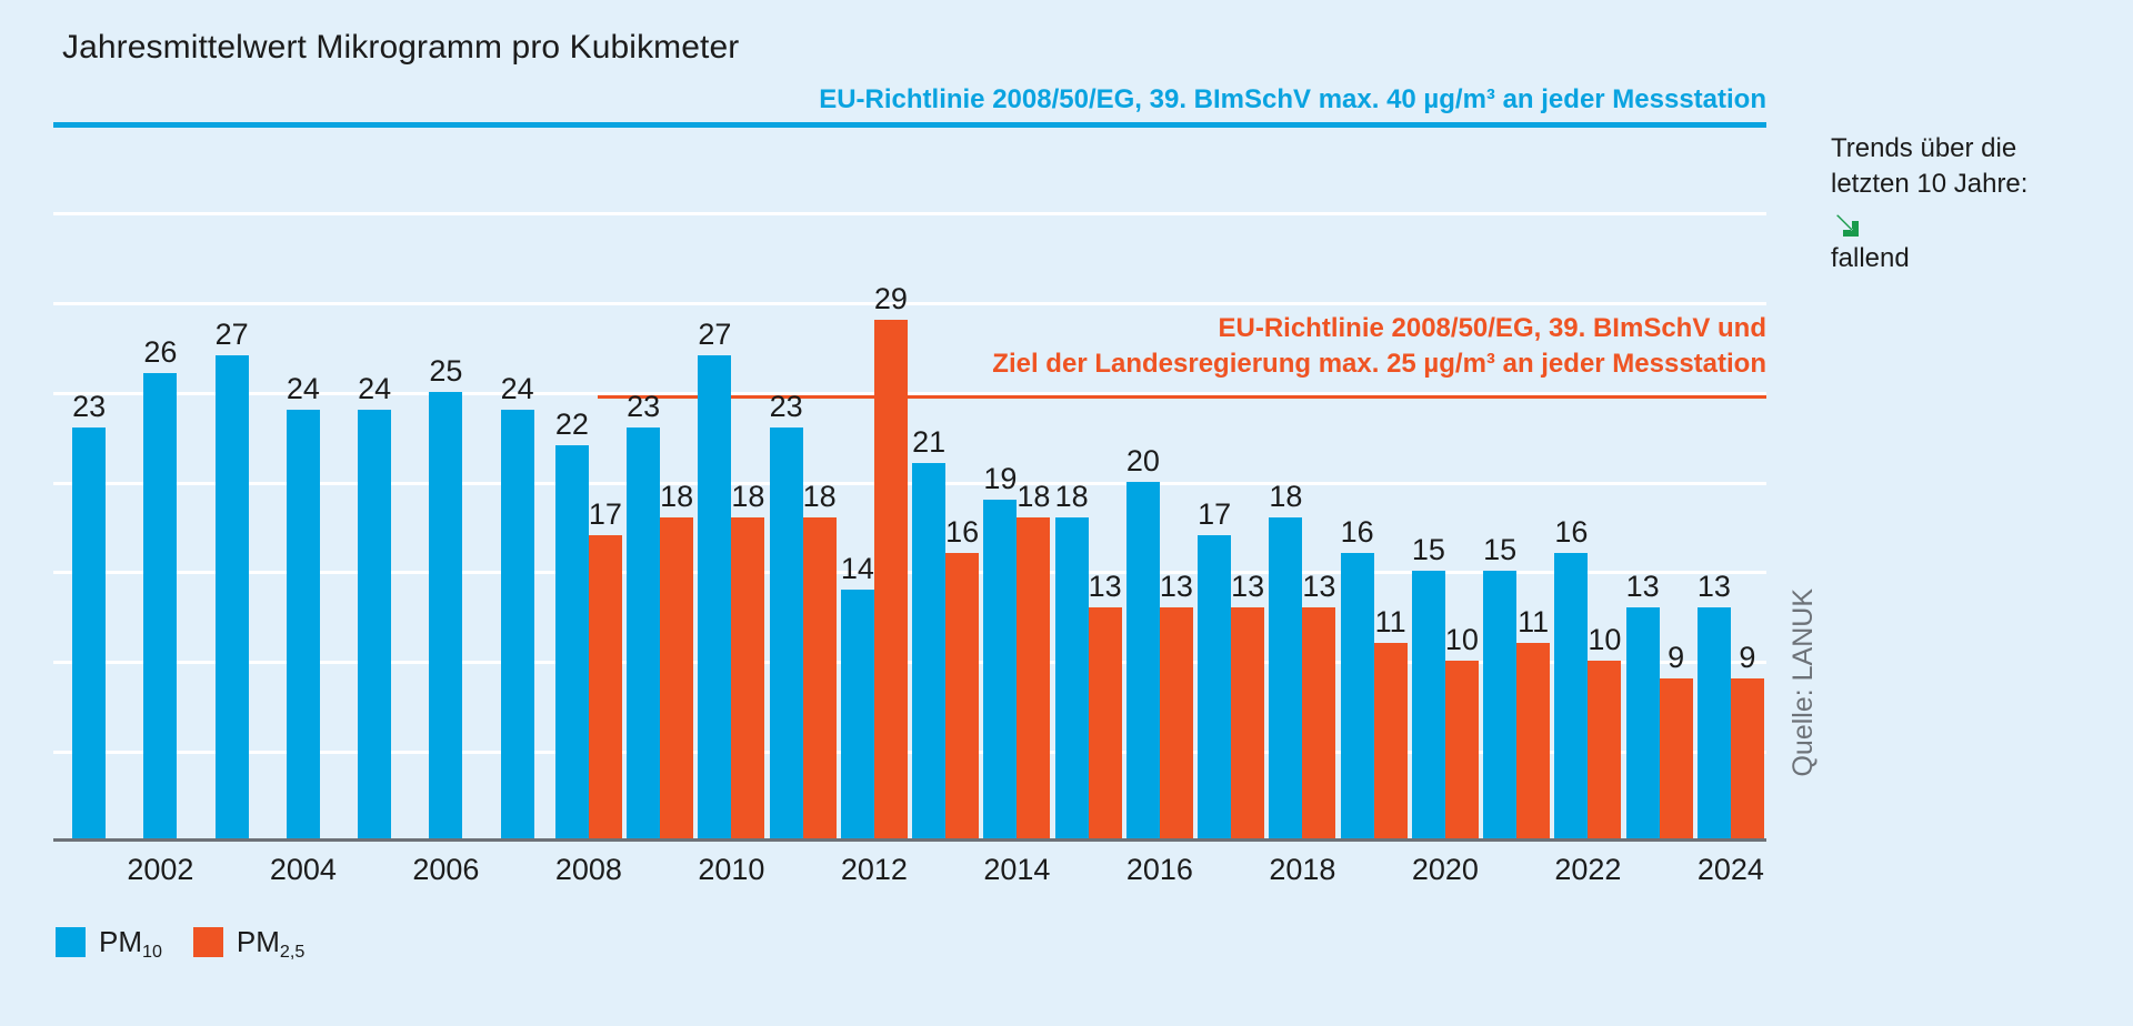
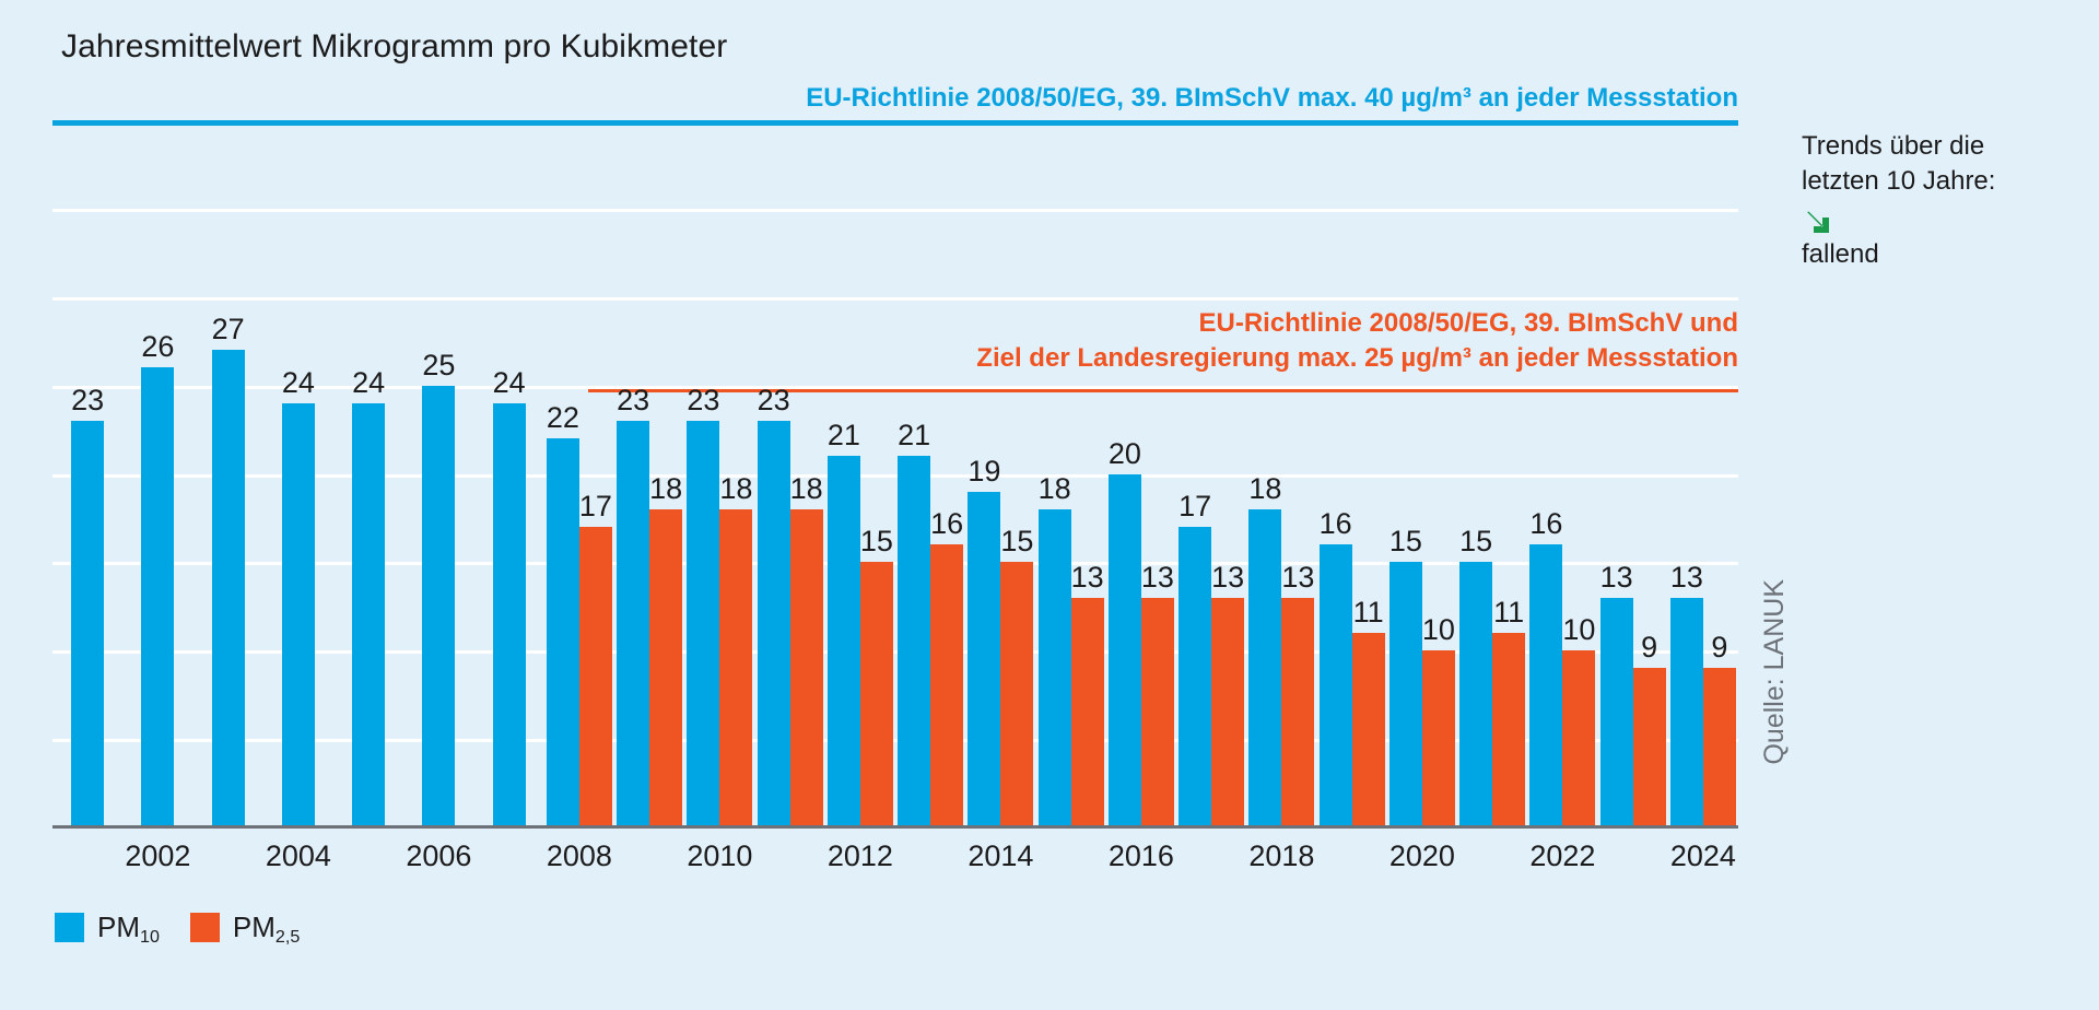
PM10/2010: 27 -> 23
PM10/2012: 14 -> 21
PM2,5/2012: 29 -> 15
PM2,5/2014: 18 -> 15
